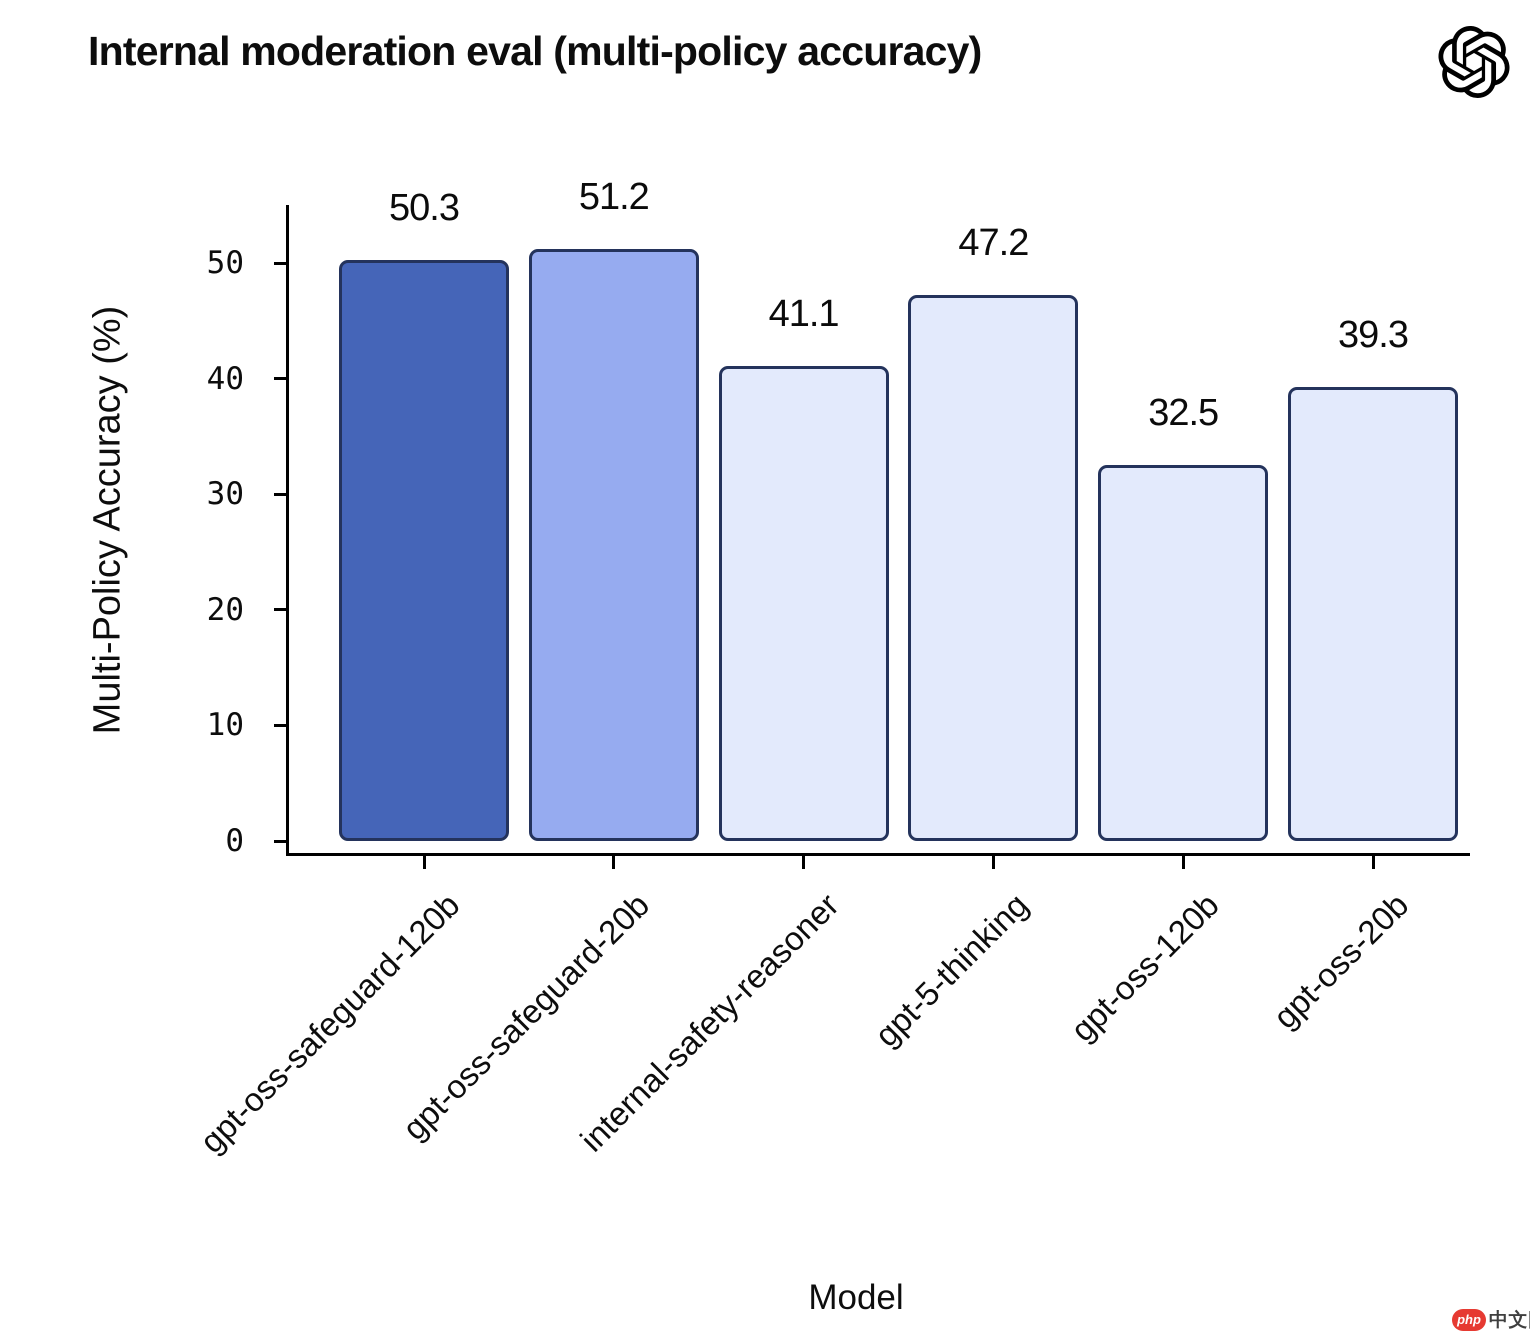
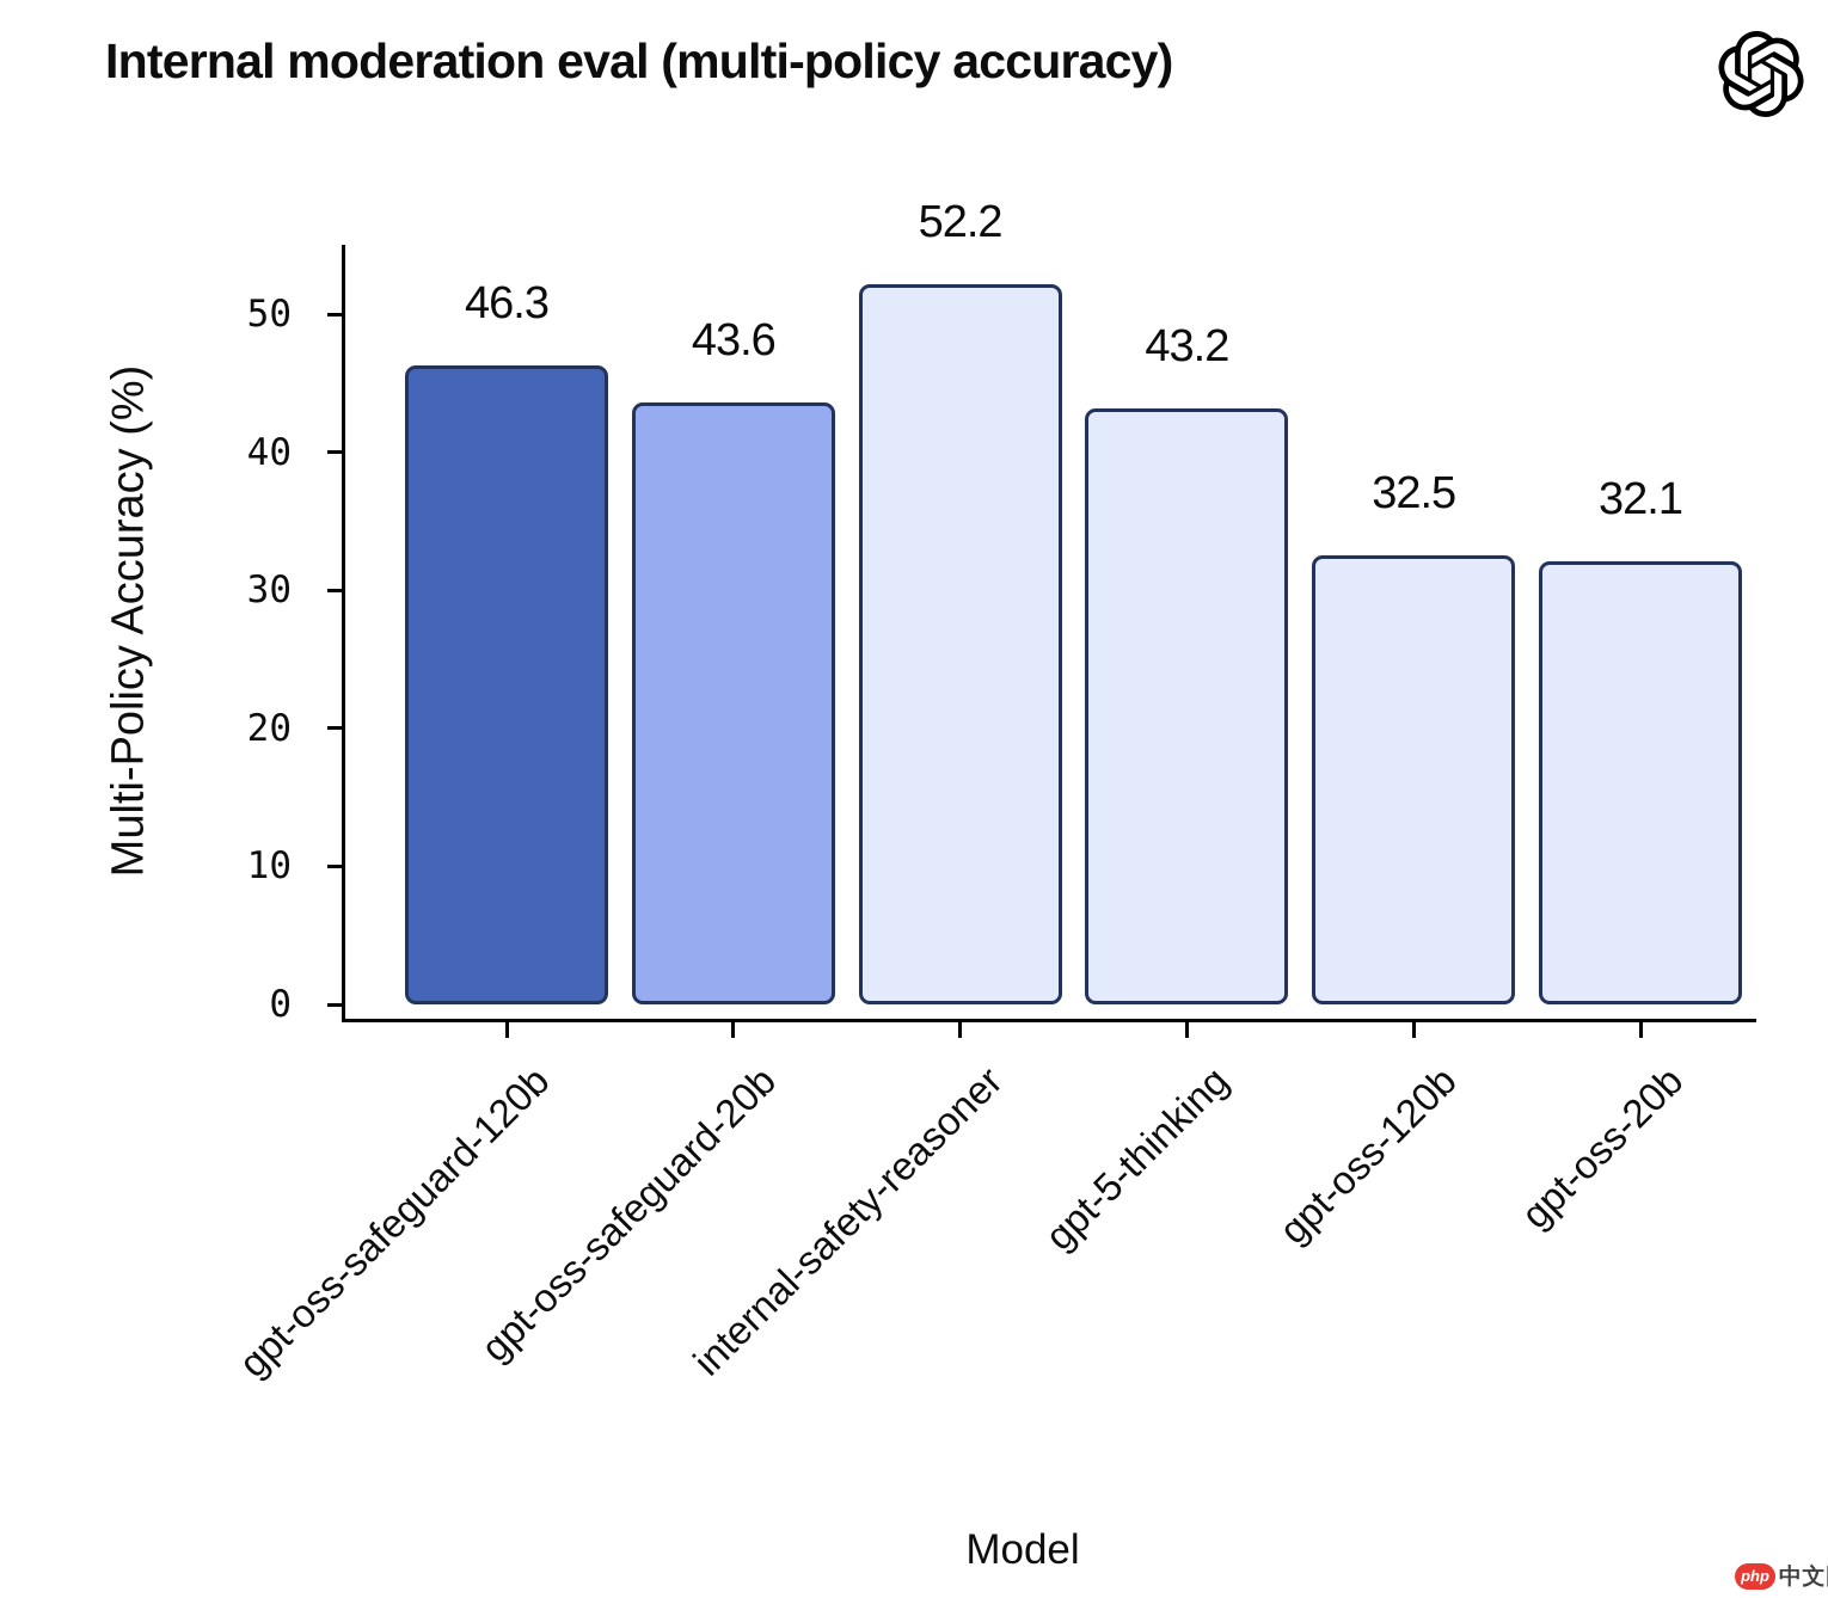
gpt-oss-safeguard-120b: 50.3 -> 46.3
gpt-oss-safeguard-20b: 51.2 -> 43.6
internal-safety-reasoner: 41.1 -> 52.2
gpt-5-thinking: 47.2 -> 43.2
gpt-oss-20b: 39.3 -> 32.1
